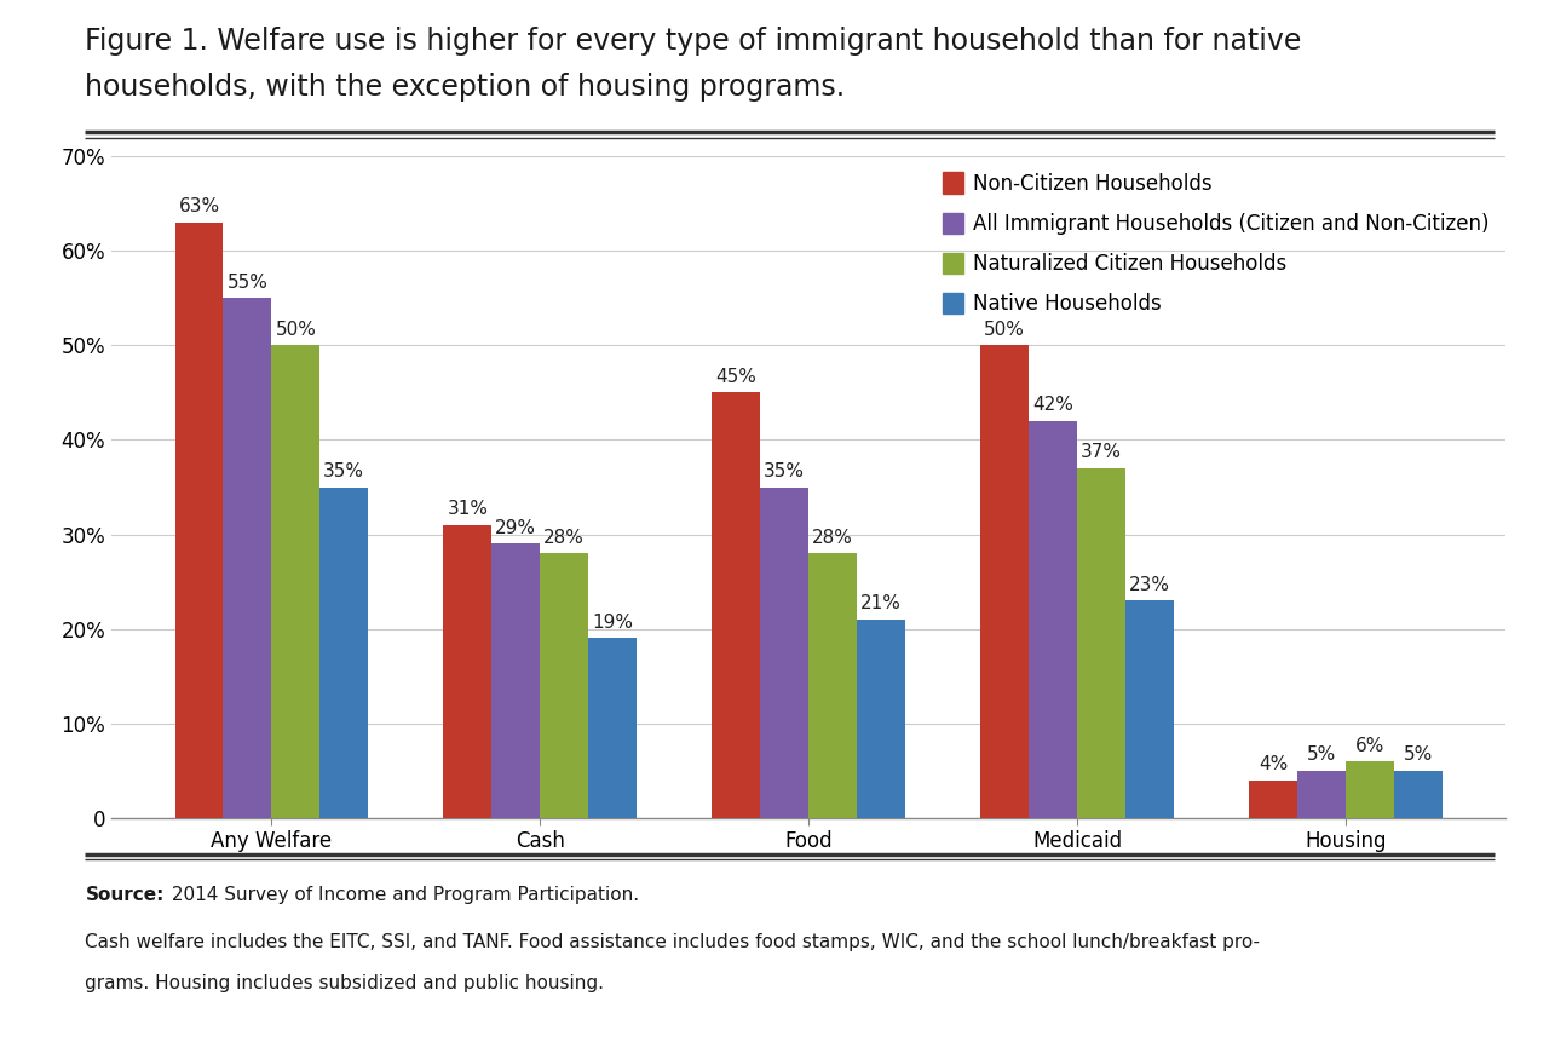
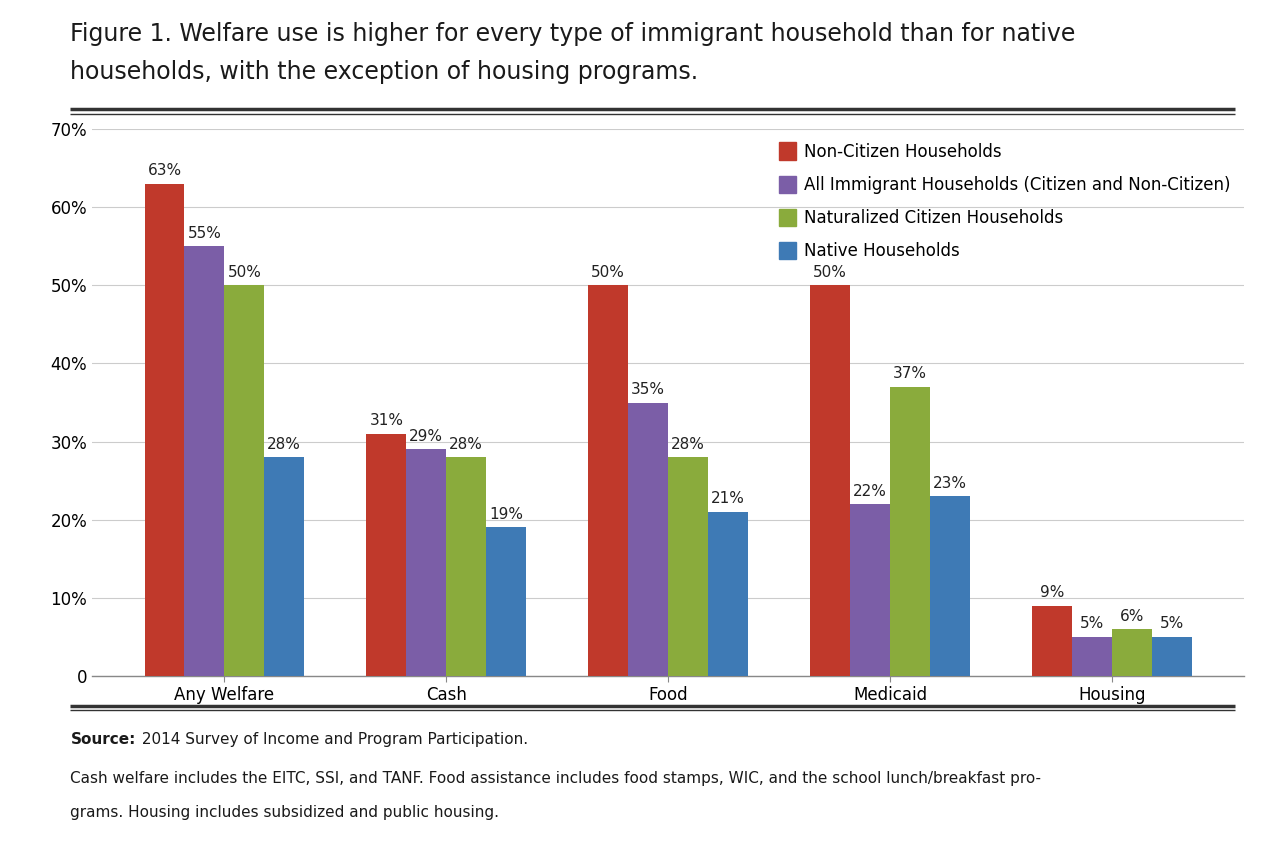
Native Households/Any Welfare: 35% -> 28%
Non-Citizen Households/Food: 45% -> 50%
All Immigrant Households (Citizen and Non-Citizen)/Medicaid: 42% -> 22%
Non-Citizen Households/Housing: 4% -> 9%
